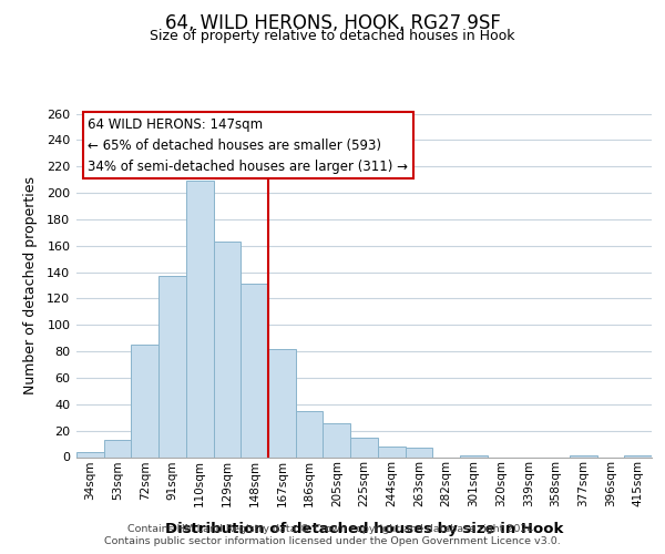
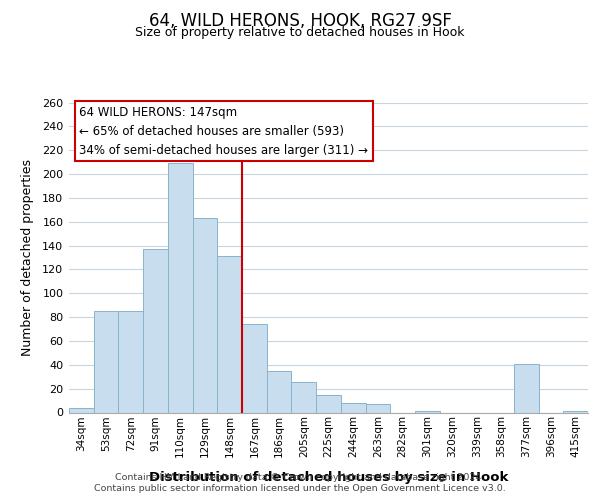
53sqm: 13 -> 85
167sqm: 82 -> 74
377sqm: 1 -> 41
